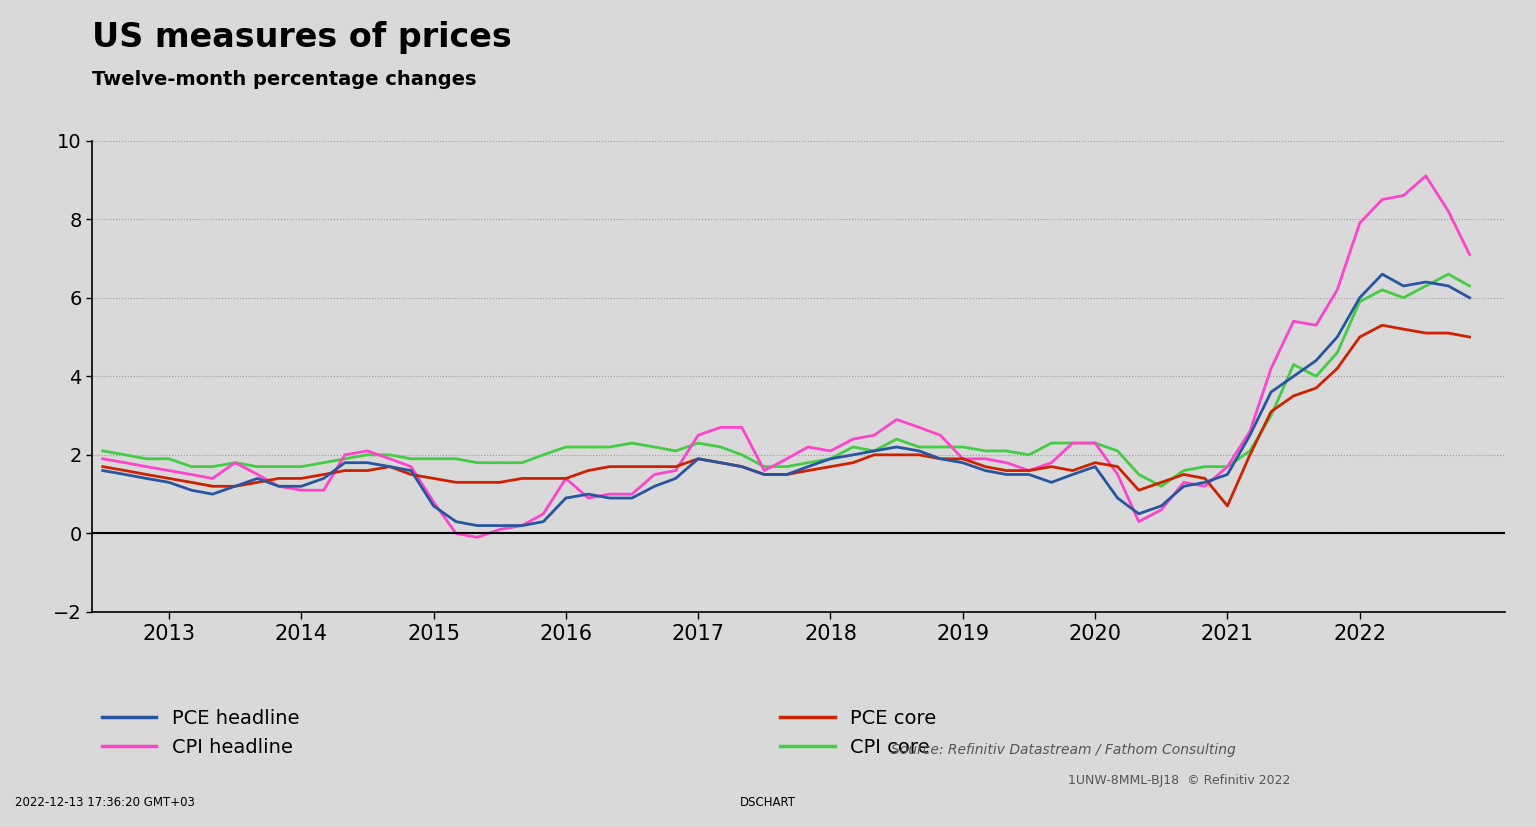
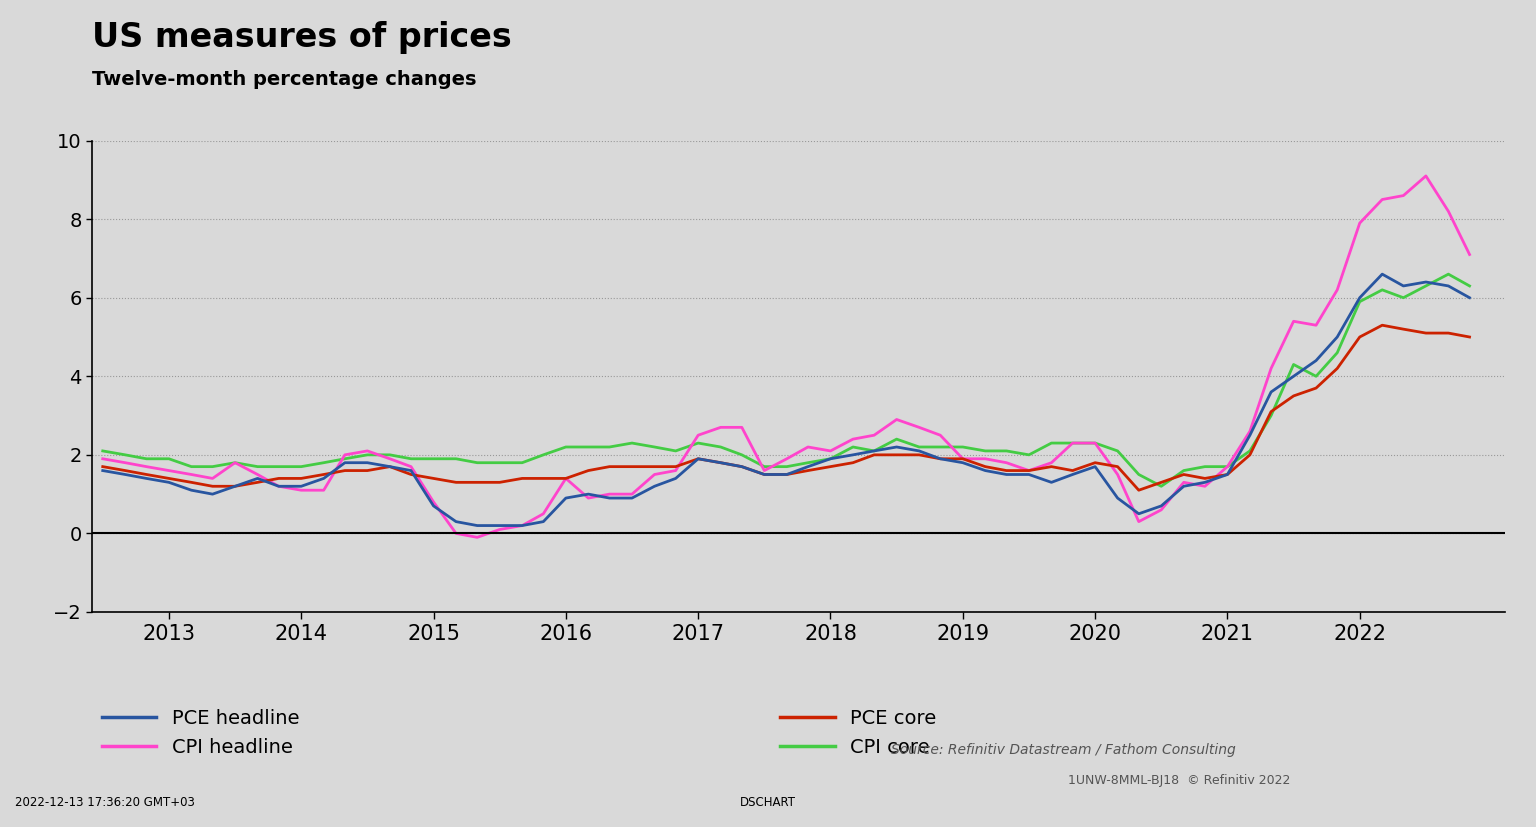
PCE core/2021: 0.7 -> 1.5
